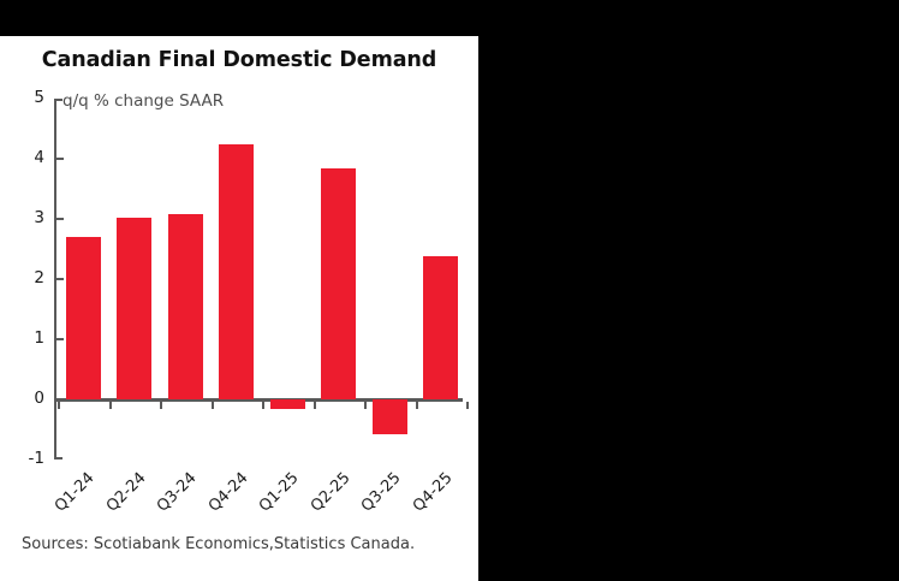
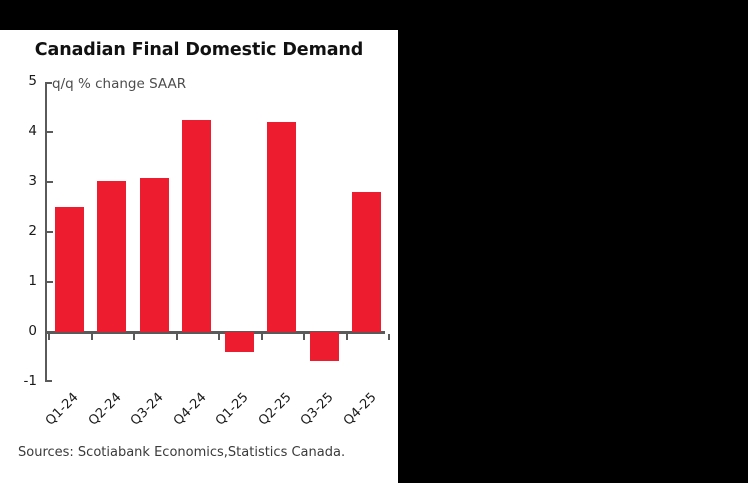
Q1-24: 2.7 -> 2.5
Q1-25: -0.2 -> -0.4
Q2-25: 3.9 -> 4.2
Q4-25: 2.4 -> 2.8
